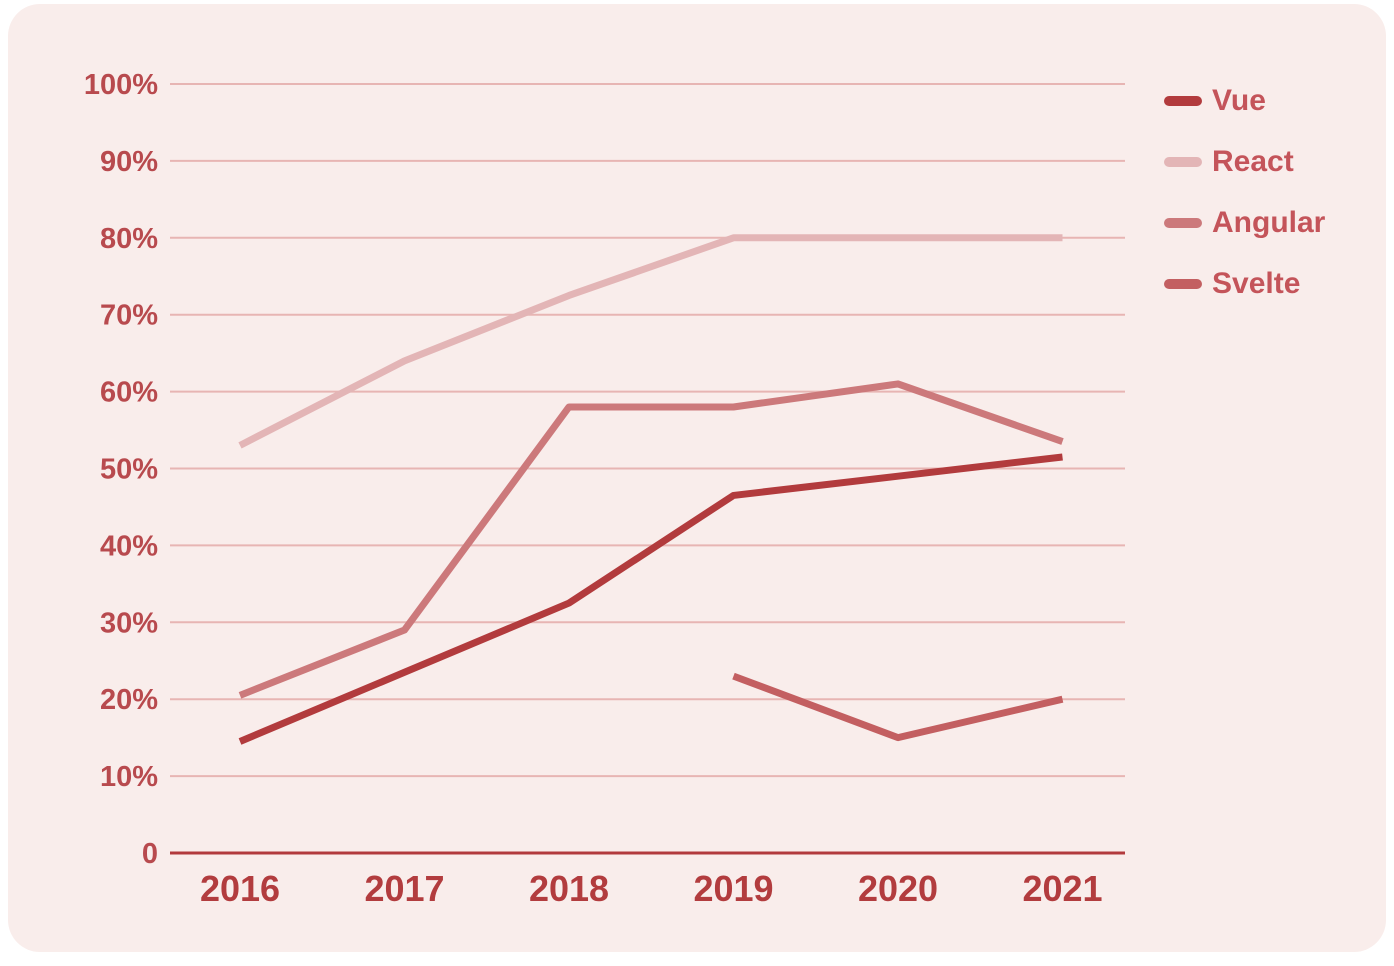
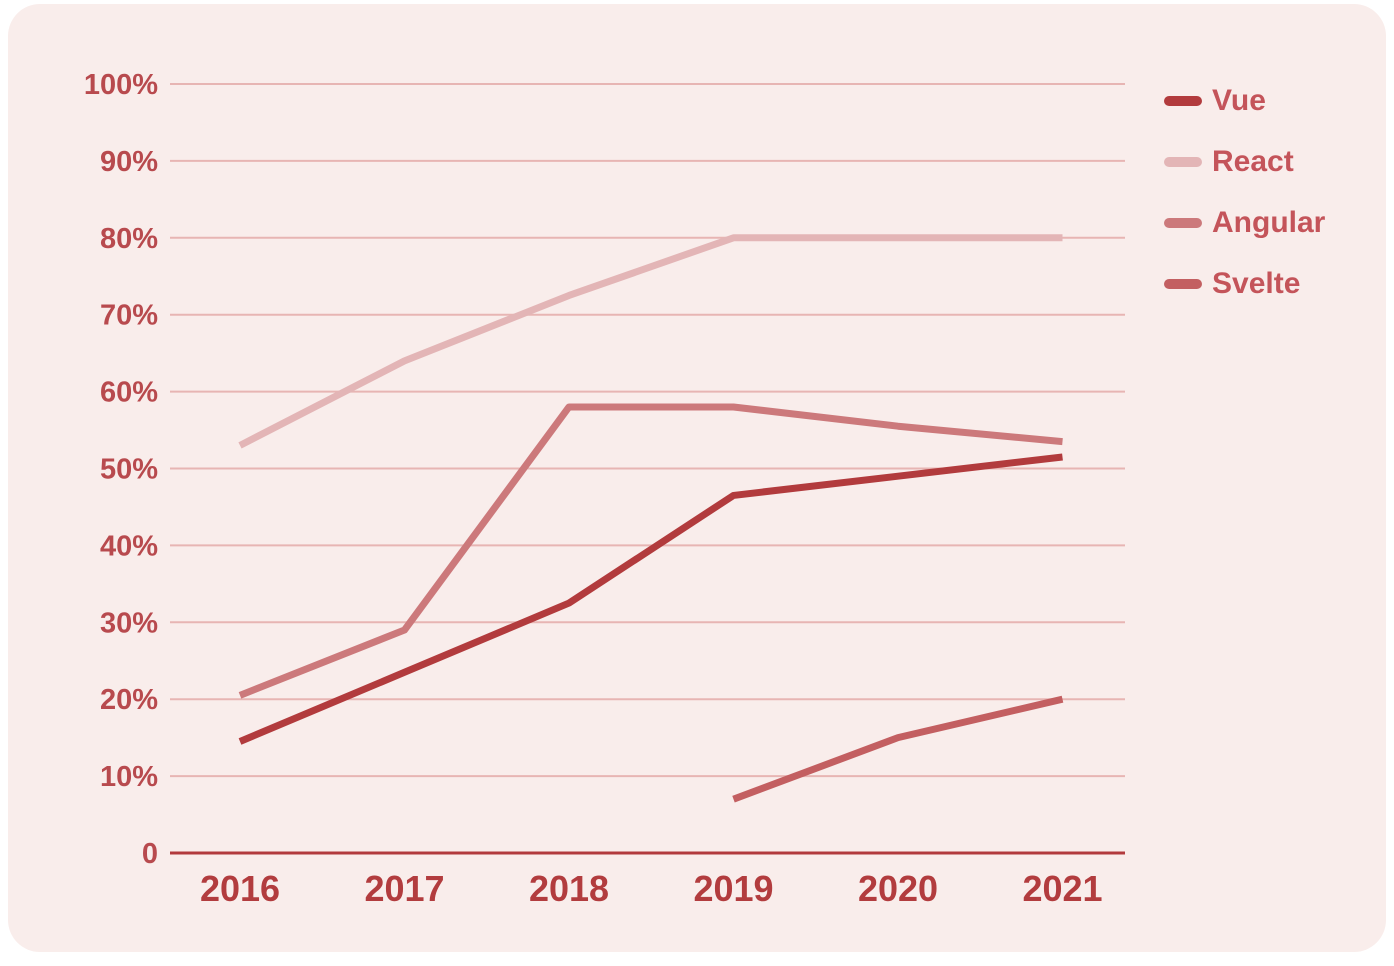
Svelte/2019: 23% -> 7%
Angular/2020: 61% -> 56%
